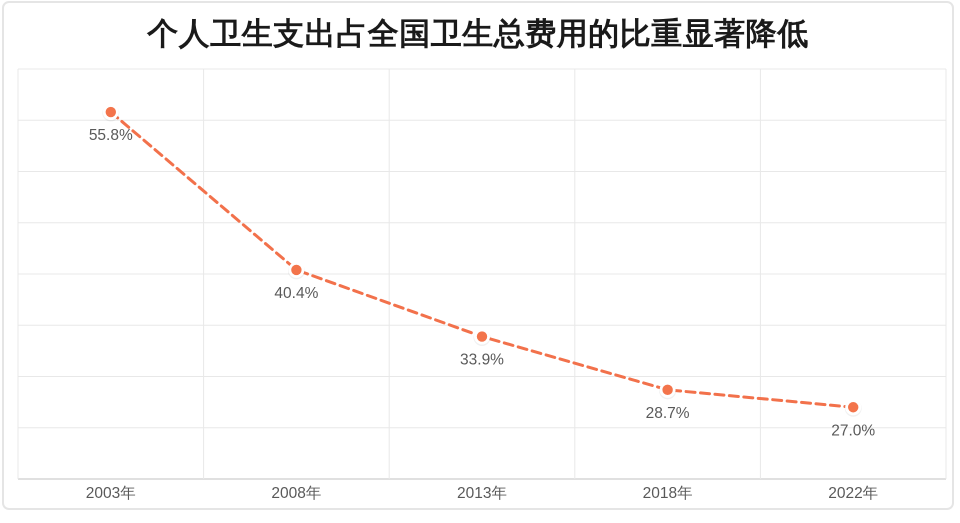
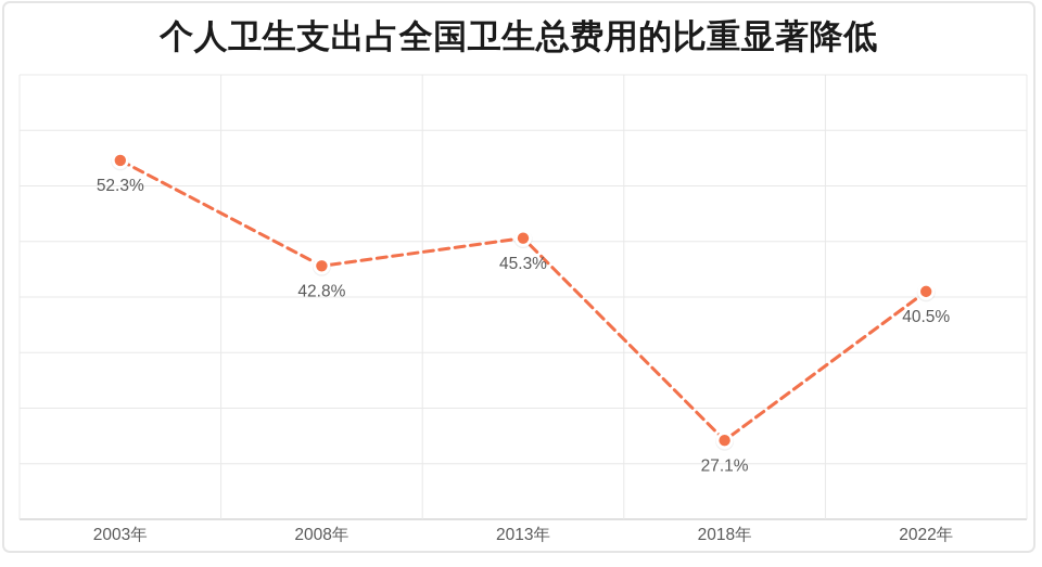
2003年: 55.8% -> 52.3%
2008年: 40.4% -> 42.8%
2013年: 33.9% -> 45.3%
2018年: 28.7% -> 27.1%
2022年: 27.0% -> 40.5%
